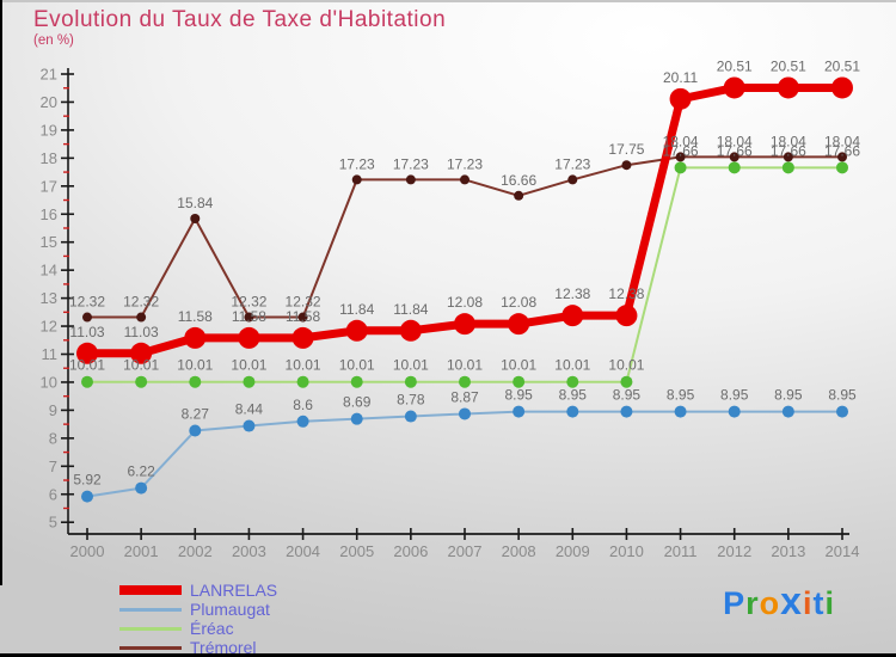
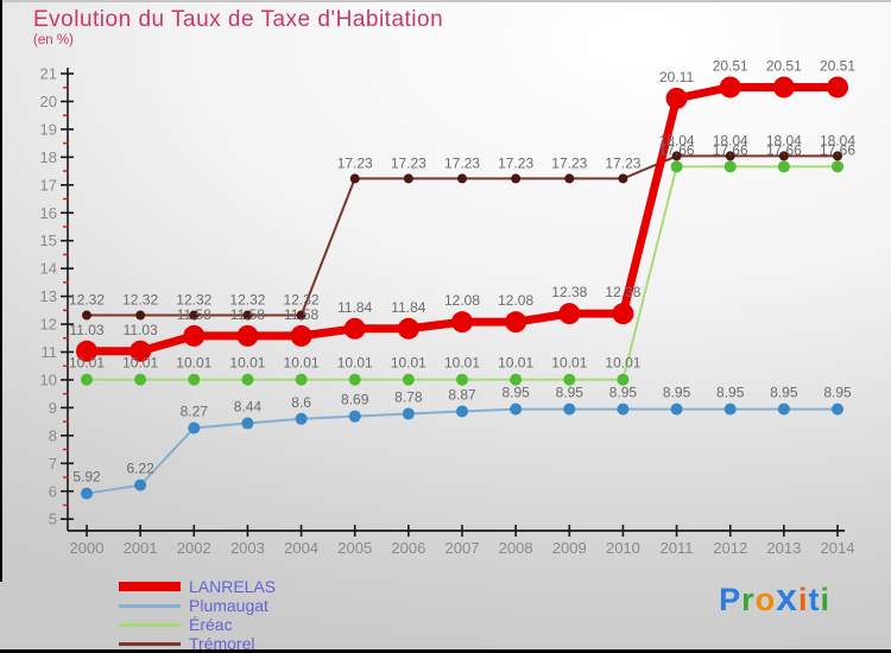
Trémorel/2002: 15.84 -> 12.32
Trémorel/2008: 16.66 -> 17.23
Trémorel/2010: 17.75 -> 17.23
